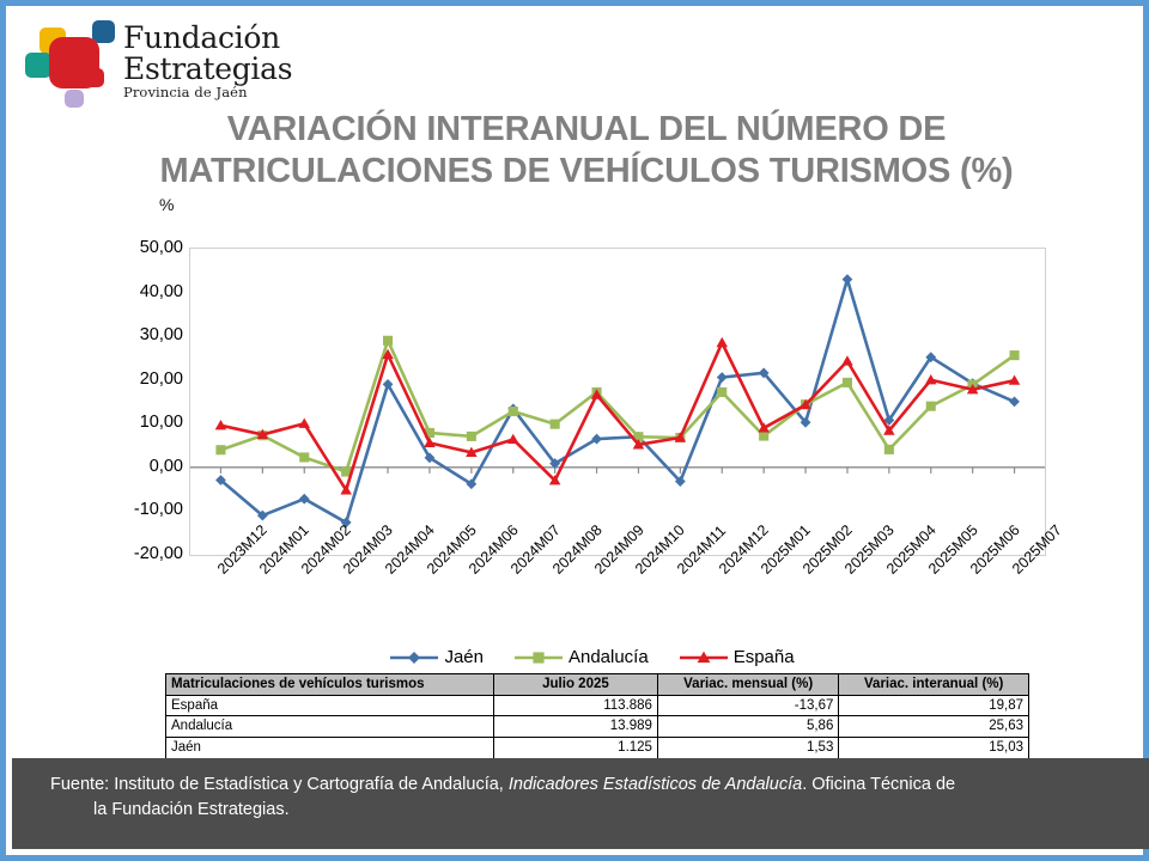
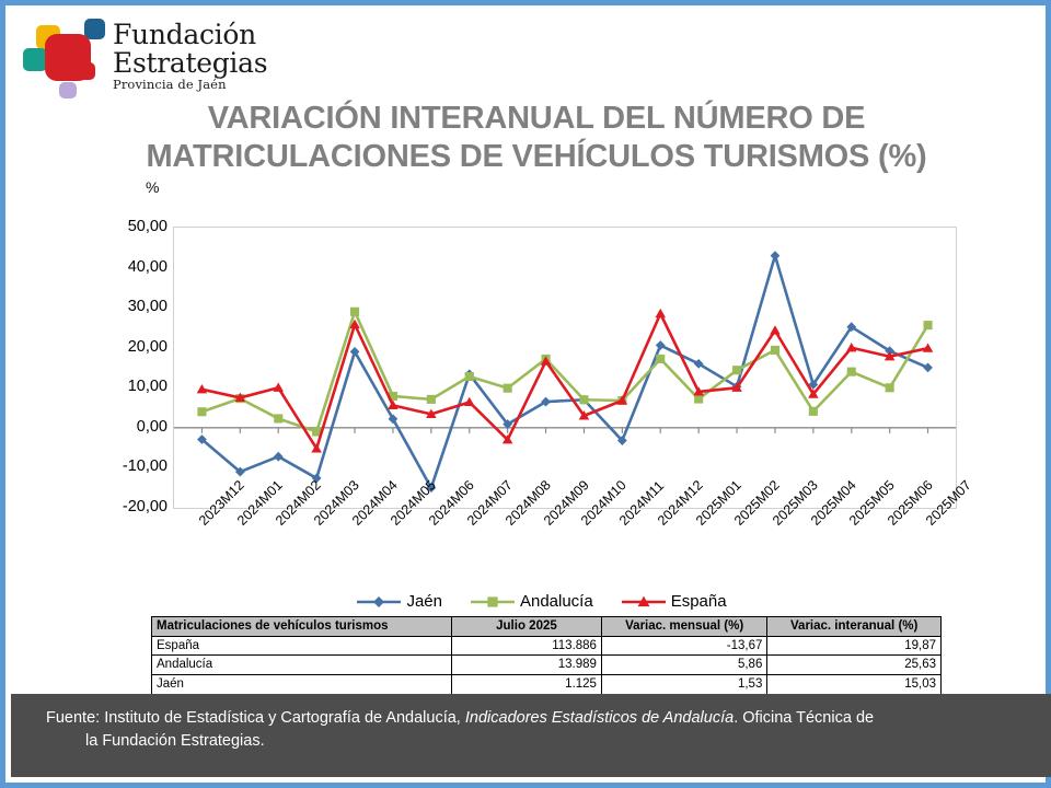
Jaén/2024M06: -4 -> -15
España/2024M10: 5 -> 3
Jaén/2025M01: 22 -> 16
España/2025M02: 14 -> 10
Andalucía/2025M06: 19 -> 10
